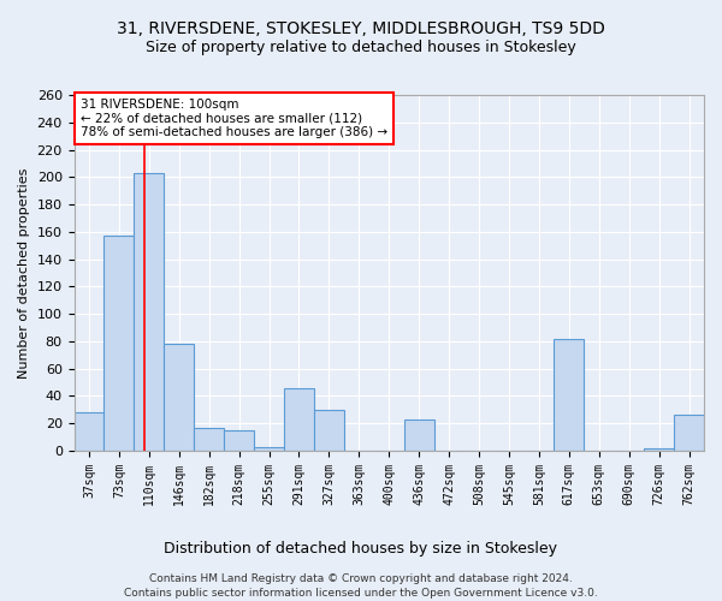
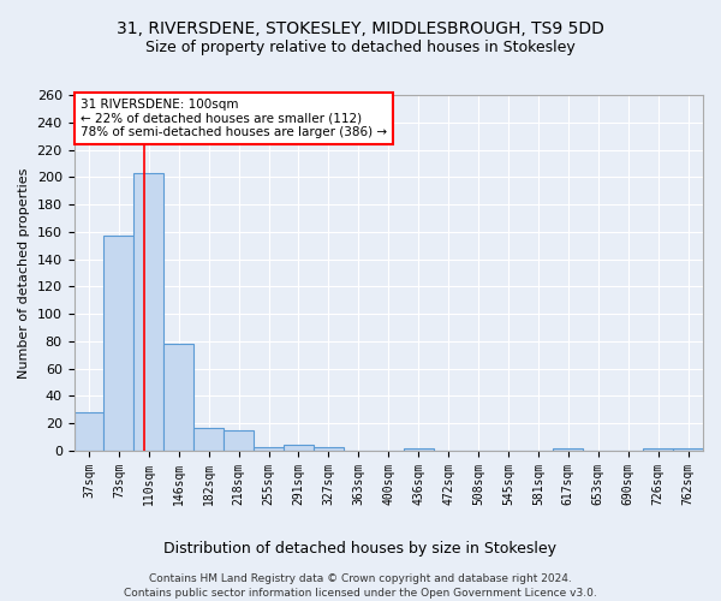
291sqm: 46 -> 4
327sqm: 30 -> 3
436sqm: 23 -> 2
617sqm: 82 -> 2
762sqm: 26 -> 2
